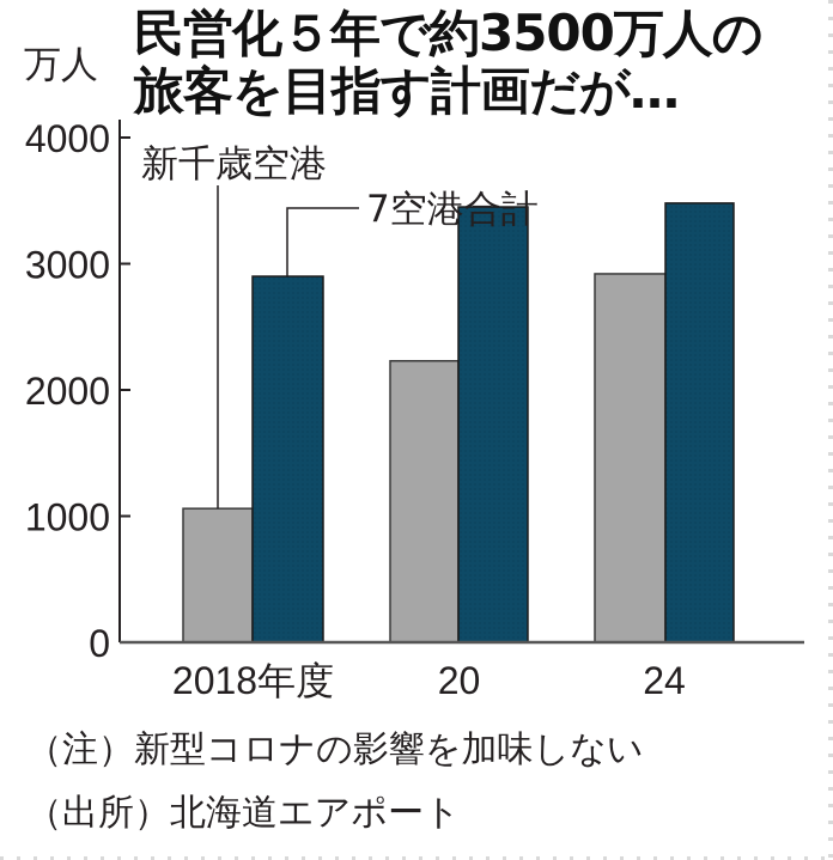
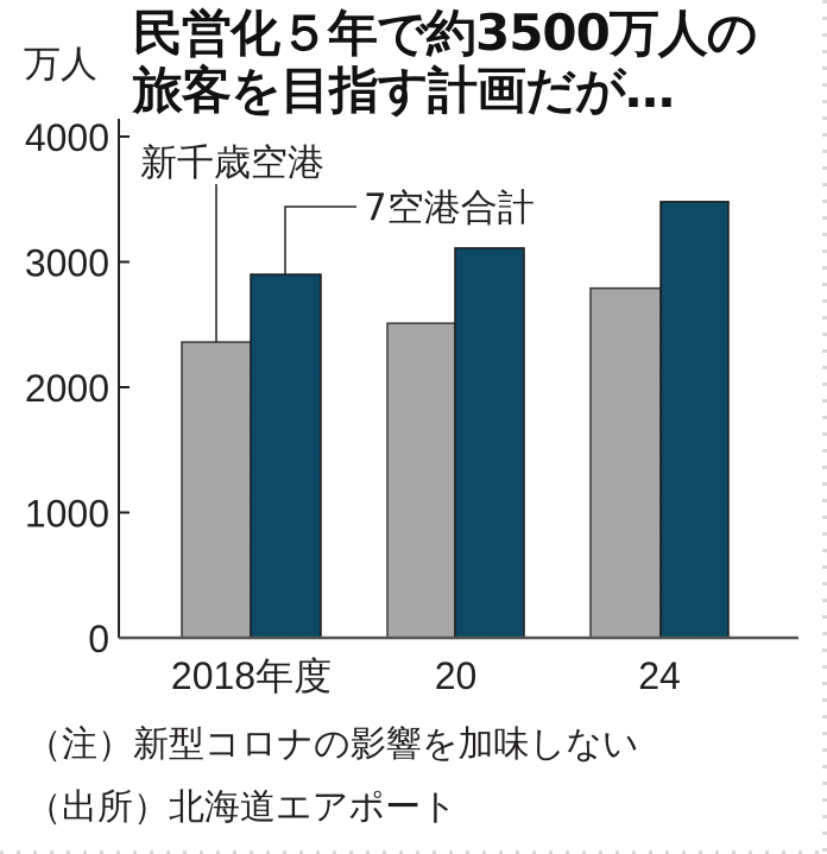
新千歳空港/2018年度: 1060 -> 2360
新千歳空港/20: 2230 -> 2510
7空港合計/20: 3450 -> 3110
新千歳空港/24: 2920 -> 2790
